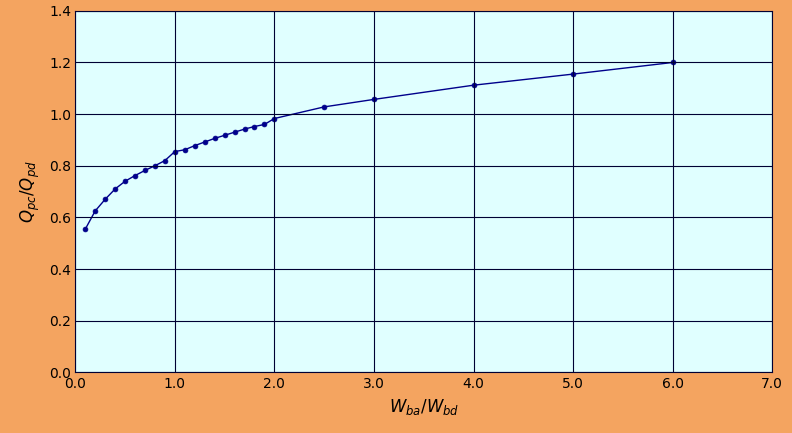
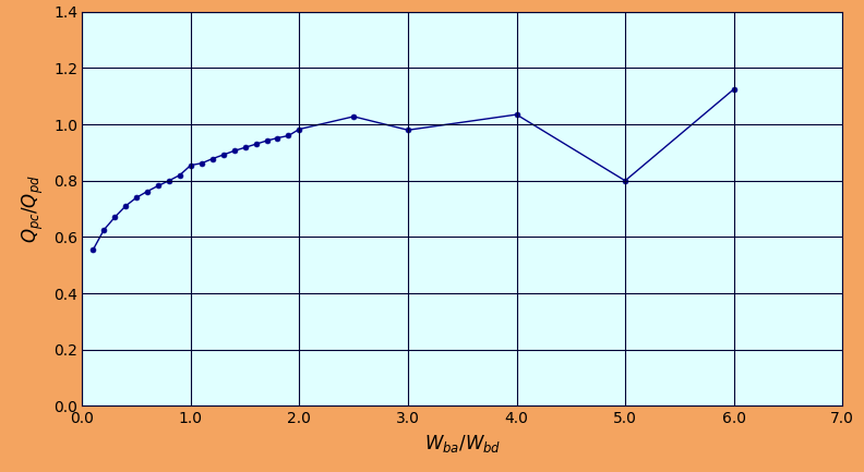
3.0: 1.057 -> 0.980
4.0: 1.112 -> 1.035
5.0: 1.155 -> 0.800
6.0: 1.200 -> 1.125
